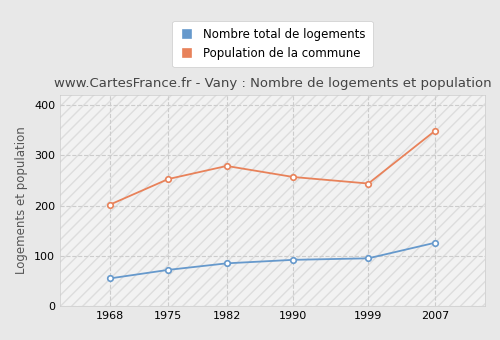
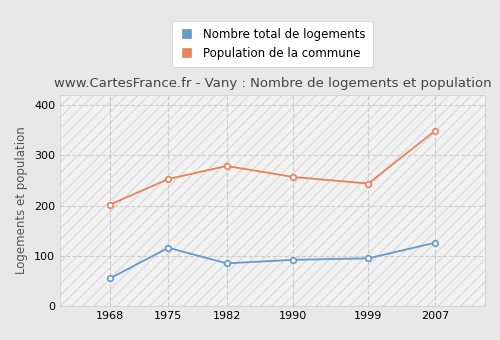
Nombre total de logements/1975: 72 -> 116
